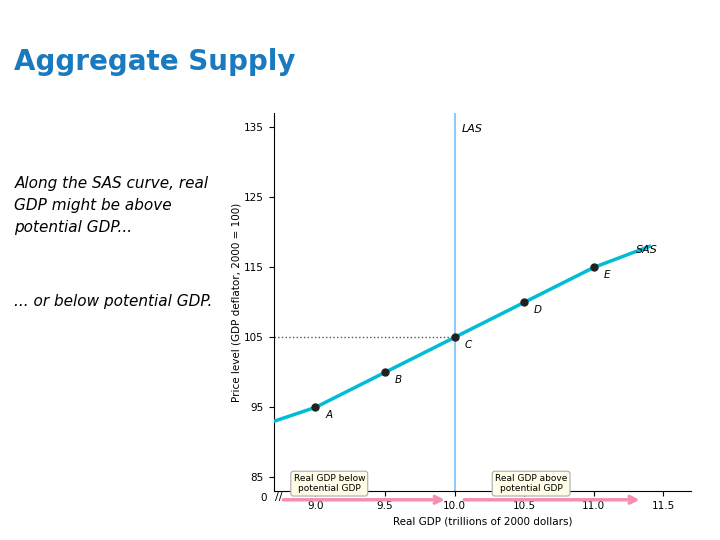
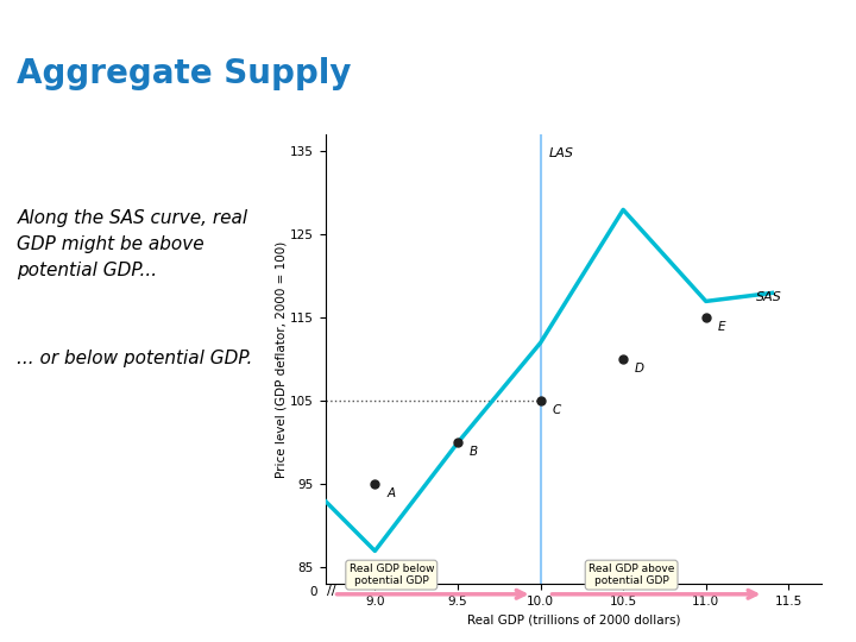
9.0: 95 -> 87
10.0: 105 -> 112
10.5: 110 -> 128
11.0: 115 -> 117
